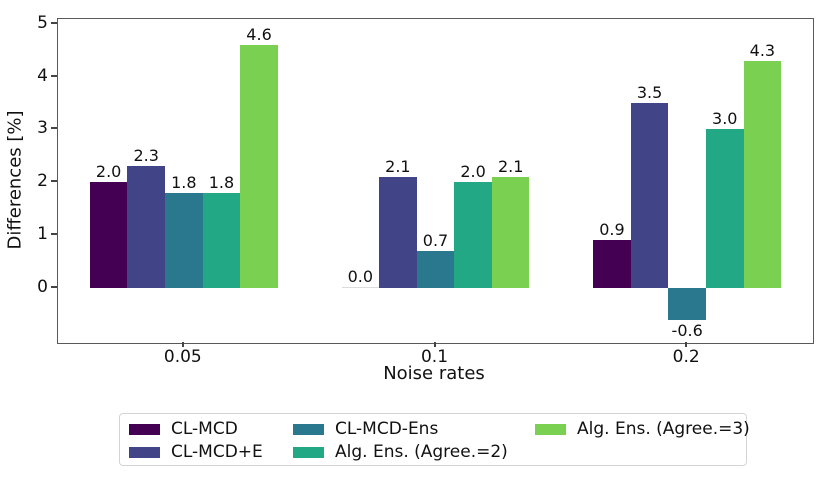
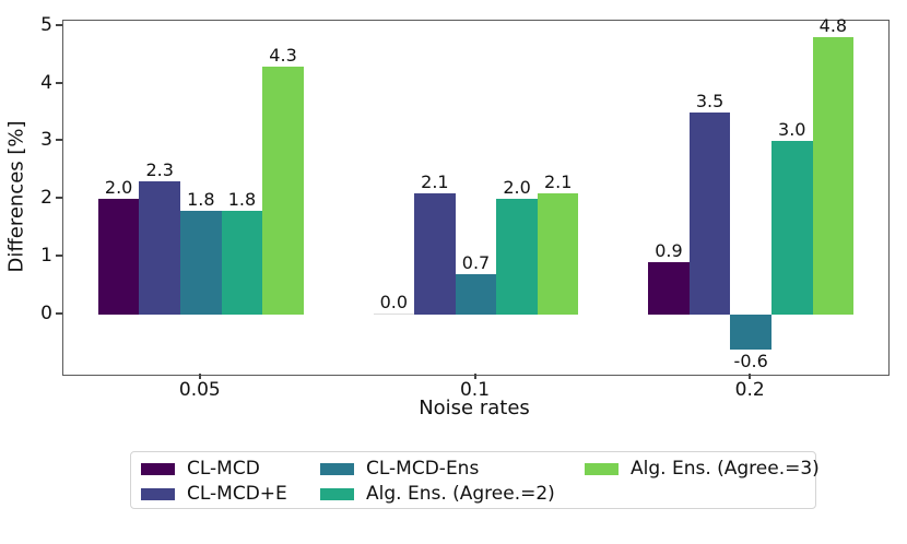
Alg. Ens. (Agree.=3)/0.05: 4.6 -> 4.3
Alg. Ens. (Agree.=3)/0.2: 4.3 -> 4.8
